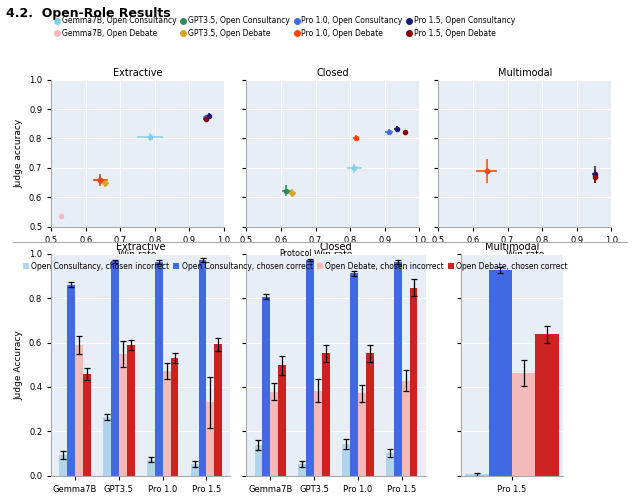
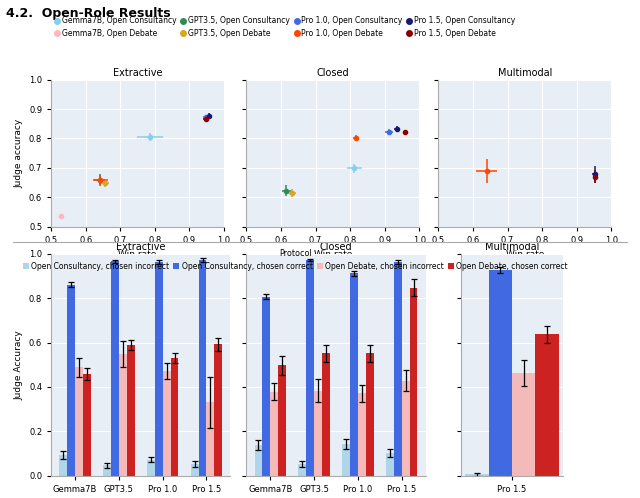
Extractive/Open Debate, chosen incorrect/Gemma7B: 0.590 -> 0.488
Extractive/Open Consultancy, chosen incorrect/GPT3.5: 0.265 -> 0.047
